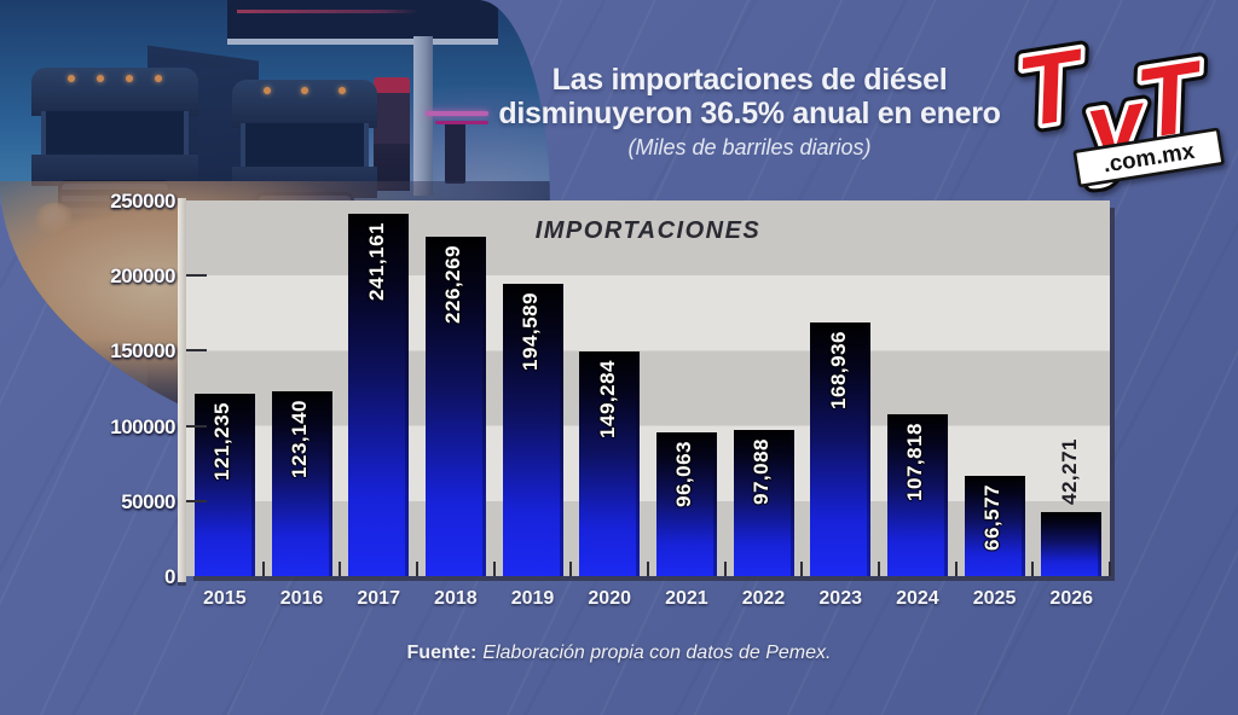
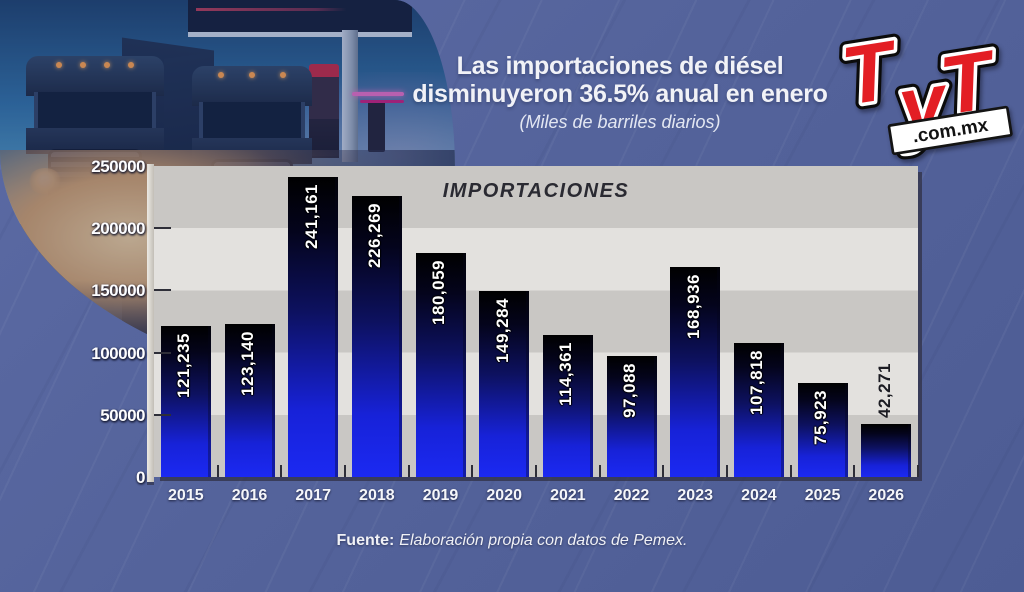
2019: 194,589 -> 180,059
2021: 96,063 -> 114,361
2025: 66,577 -> 75,923
